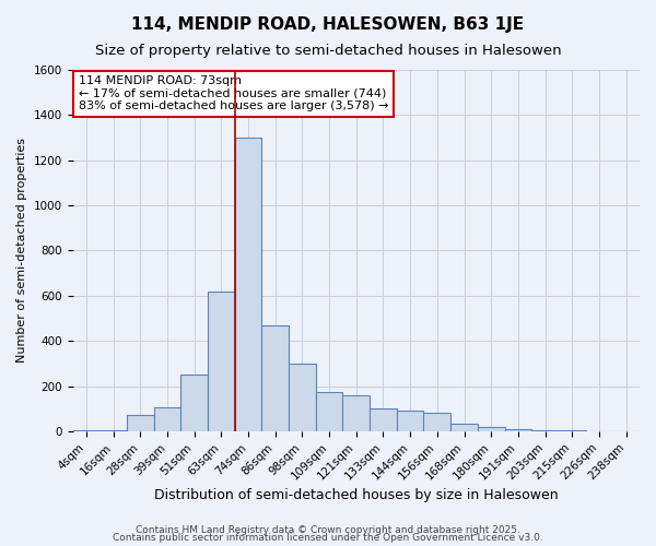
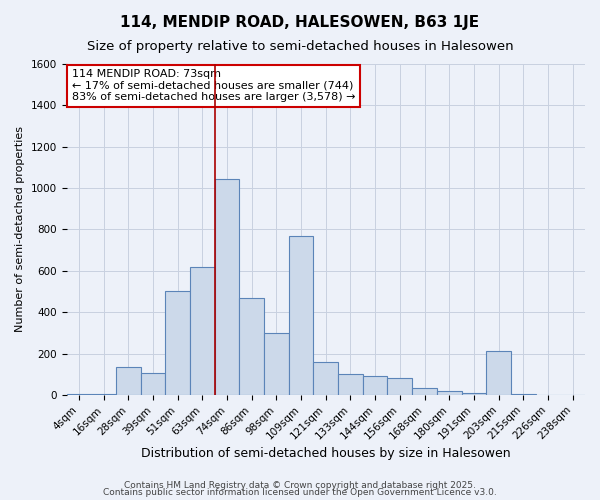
28sqm: 70 -> 135
51sqm: 250 -> 500
74sqm: 1300 -> 1045
109sqm: 175 -> 770
203sqm: 5 -> 210
